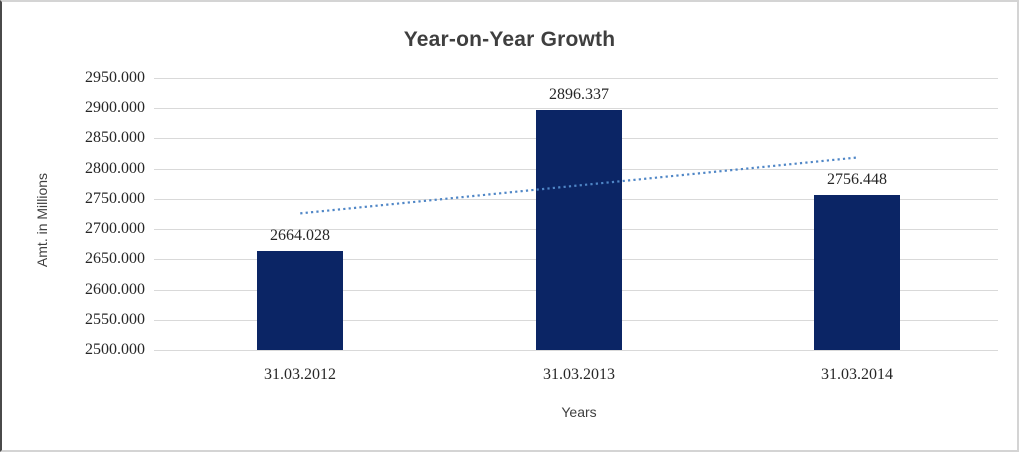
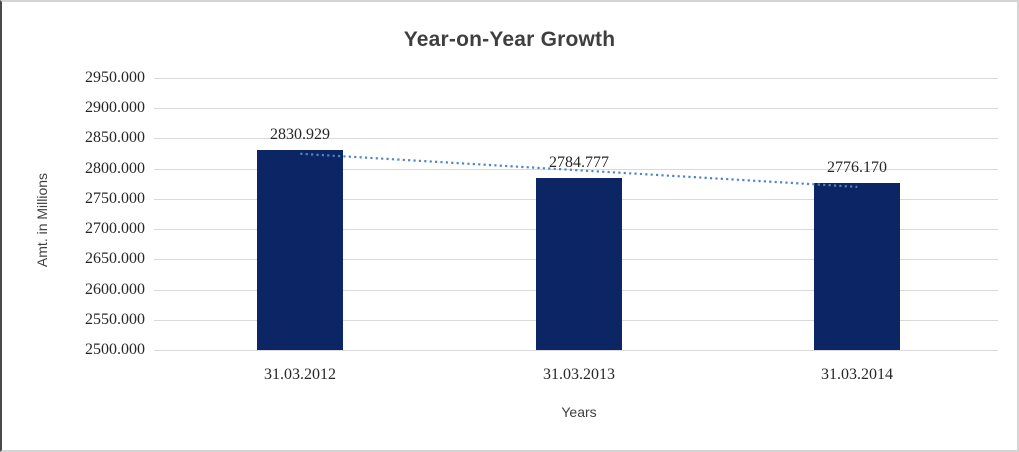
31.03.2012: 2664.028 -> 2830.929
31.03.2013: 2896.337 -> 2784.777
31.03.2014: 2756.448 -> 2776.170
